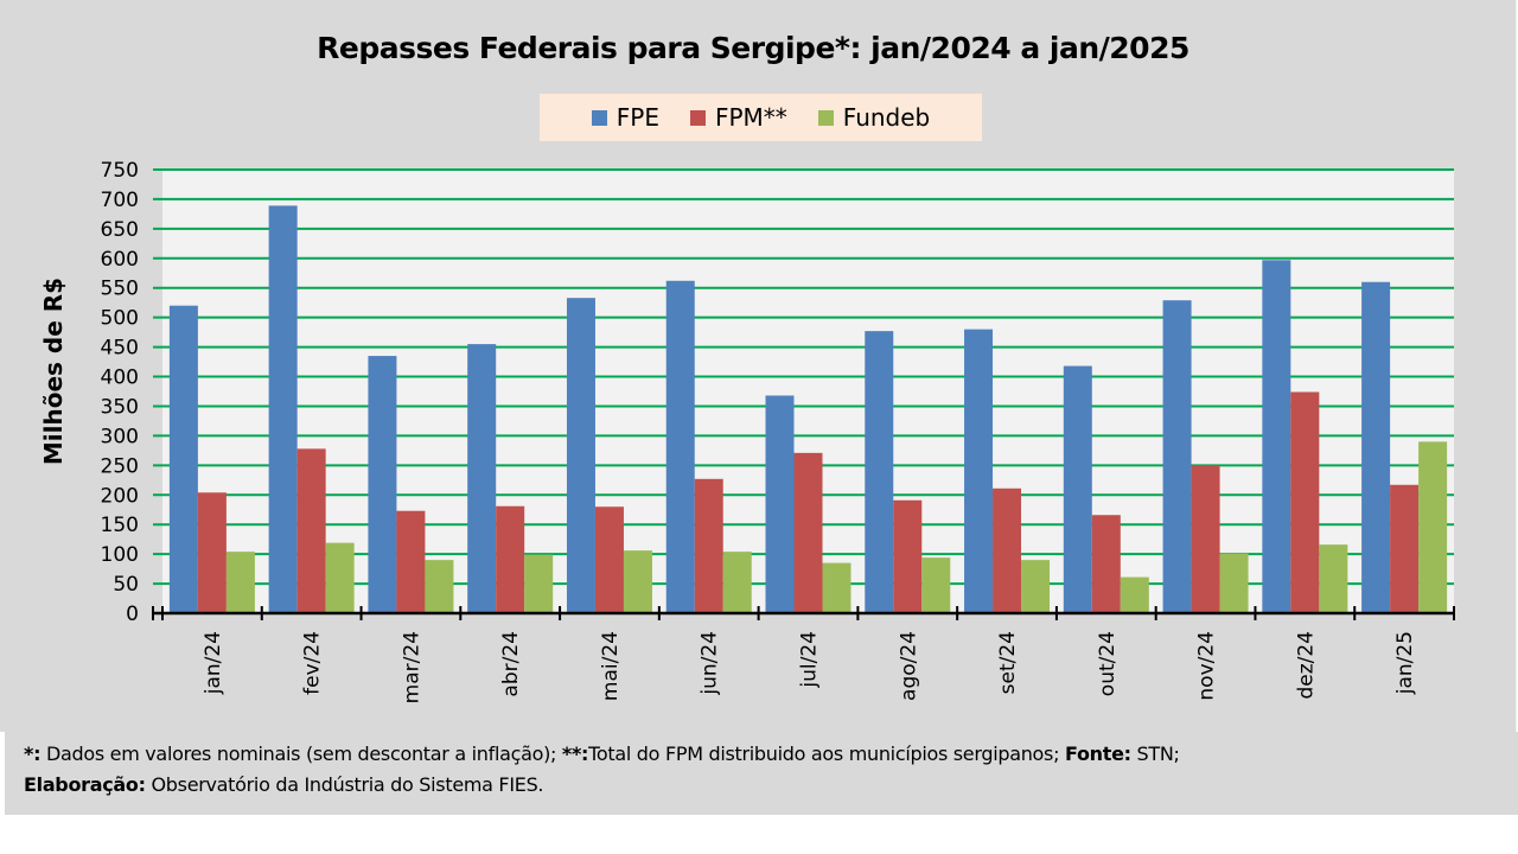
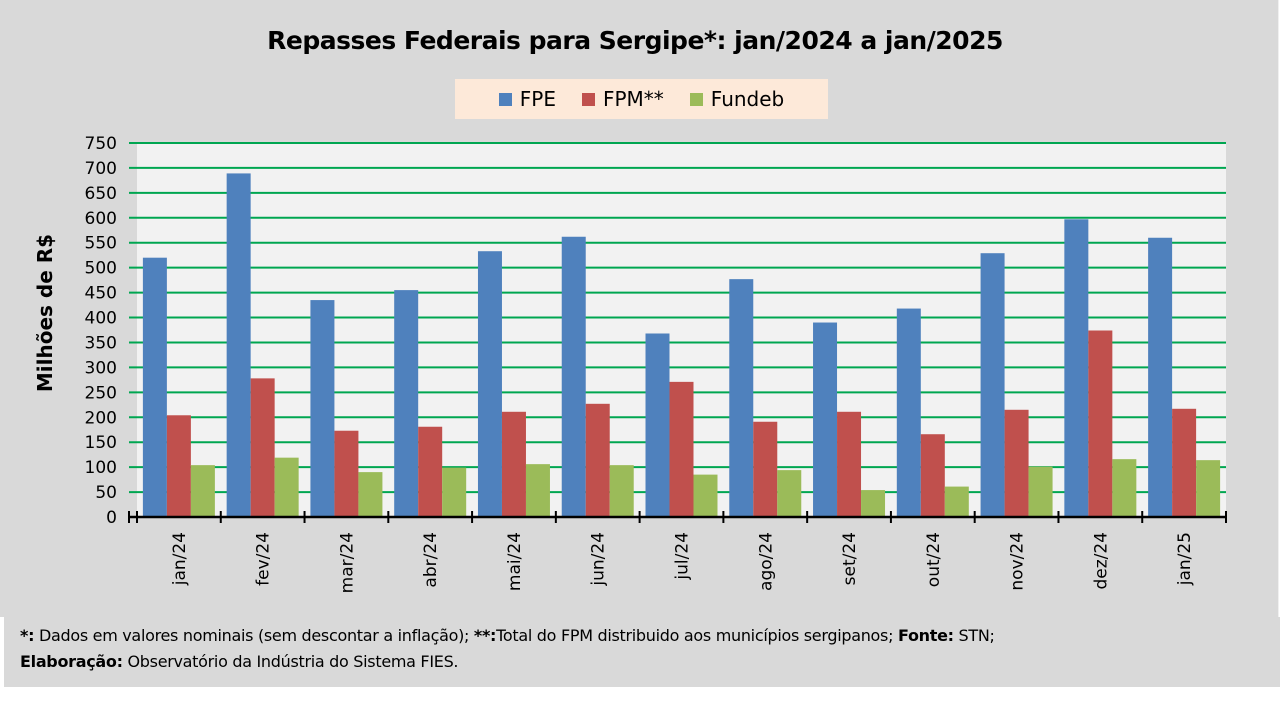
FPM**/mai/24: 180 -> 210
FPE/set/24: 480 -> 390
Fundeb/set/24: 90 -> 50
FPM**/nov/24: 250 -> 220
Fundeb/jan/25: 290 -> 110
